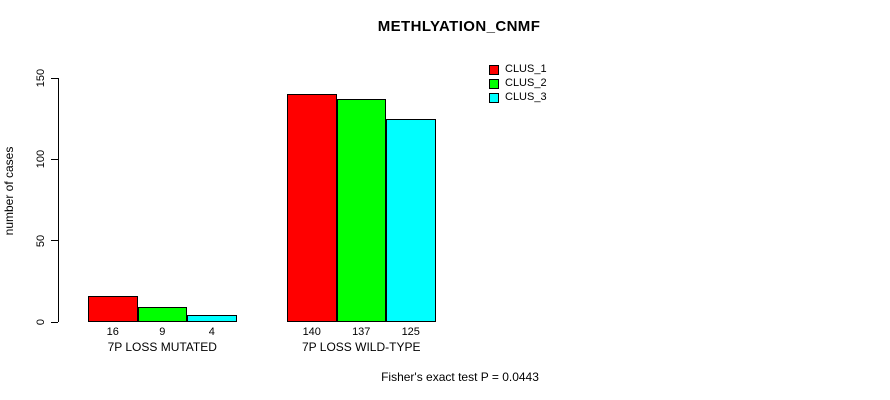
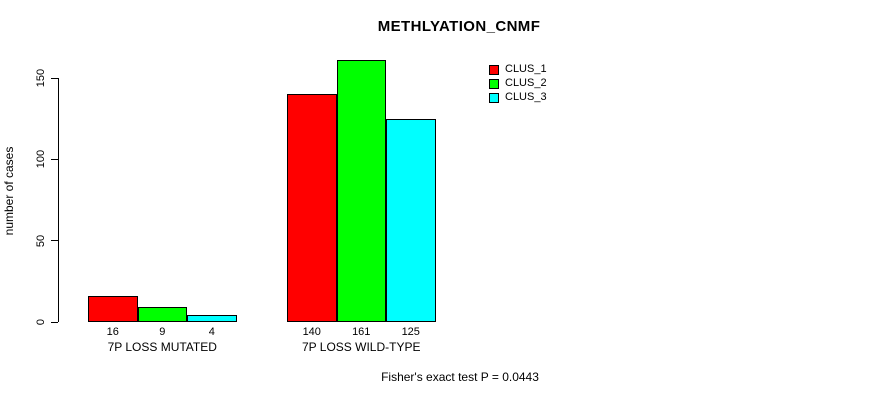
CLUS_2/7P LOSS WILD-TYPE: 137 -> 161
